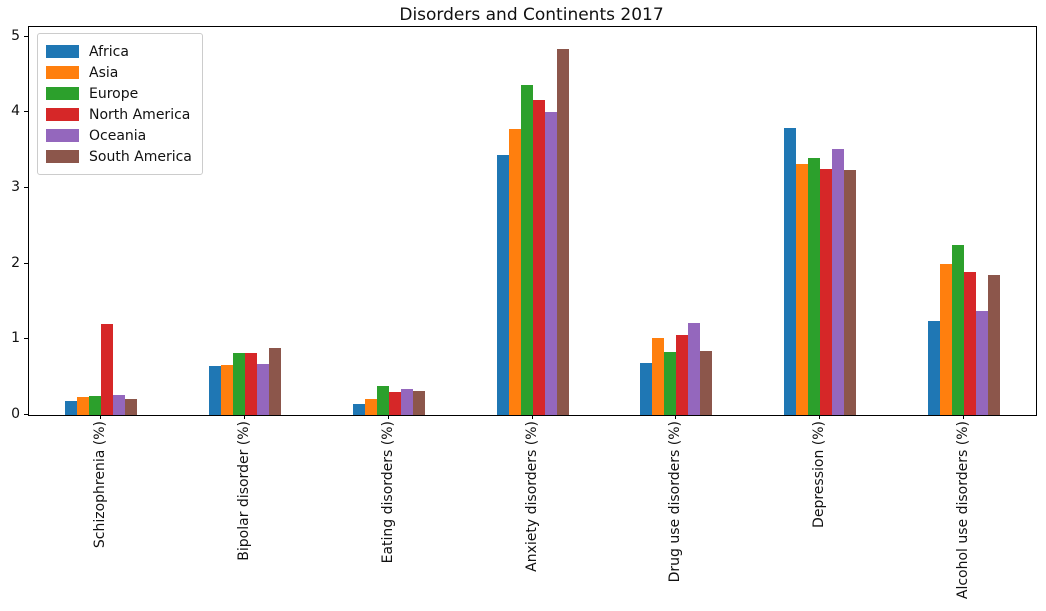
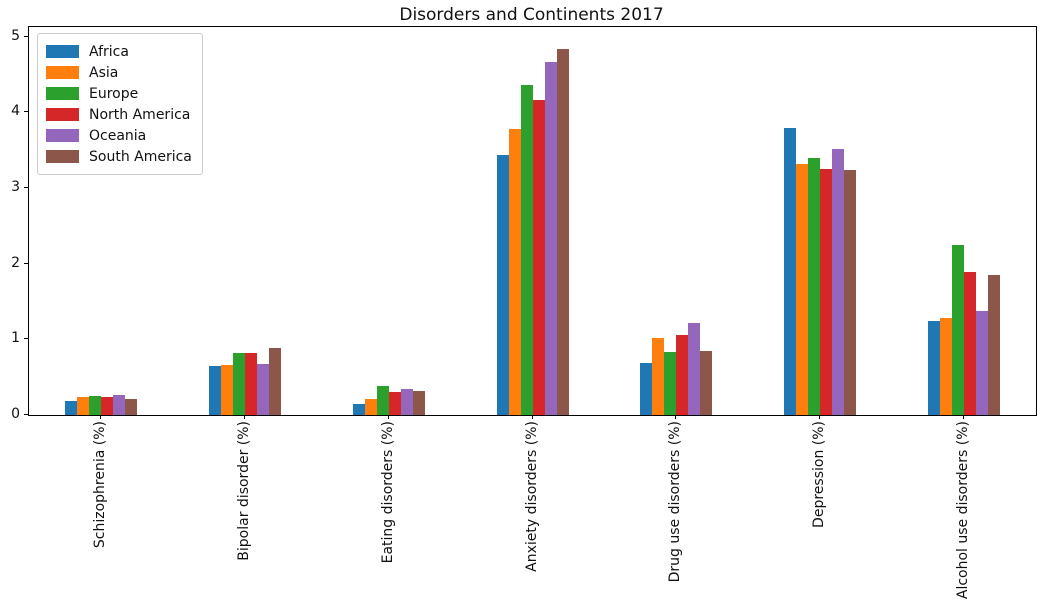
North America/Schizophrenia (%): 1.2 -> 0.2
Oceania/Anxiety disorders (%): 4.0 -> 4.7
Asia/Alcohol use disorders (%): 2.0 -> 1.3
